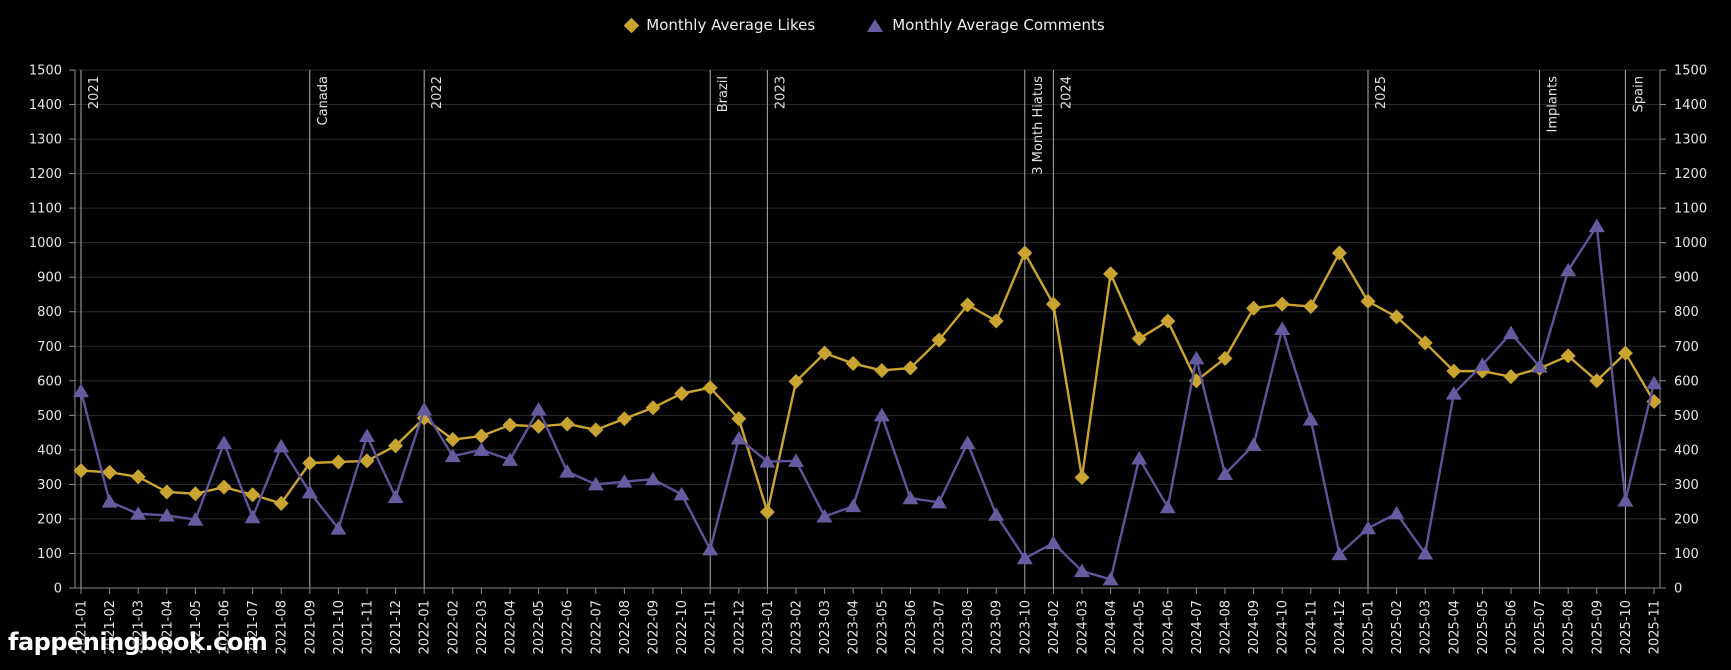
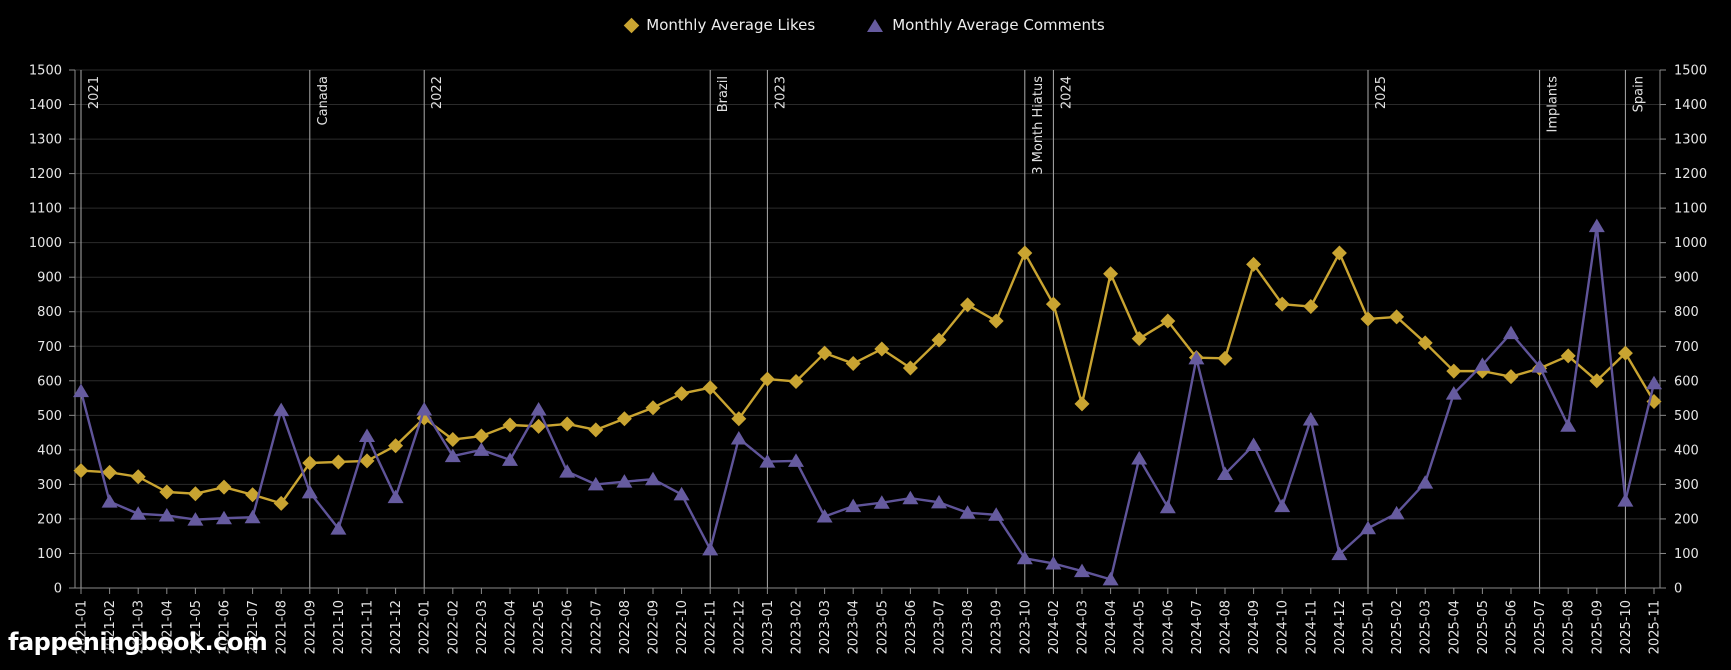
Monthly Average Comments/2021-06: 420 -> 200
Monthly Average Comments/2021-08: 410 -> 520
Monthly Average Likes/2023-01: 220 -> 600
Monthly Average Likes/2023-05: 630 -> 690
Monthly Average Comments/2023-05: 500 -> 250
Monthly Average Comments/2023-08: 420 -> 220
Monthly Average Comments/2024-02: 130 -> 70
Monthly Average Likes/2024-03: 320 -> 530
Monthly Average Likes/2024-07: 600 -> 670
Monthly Average Likes/2024-09: 810 -> 940
Monthly Average Comments/2024-10: 750 -> 240
Monthly Average Likes/2025-01: 830 -> 780
Monthly Average Comments/2025-03: 100 -> 300
Monthly Average Comments/2025-08: 920 -> 470
